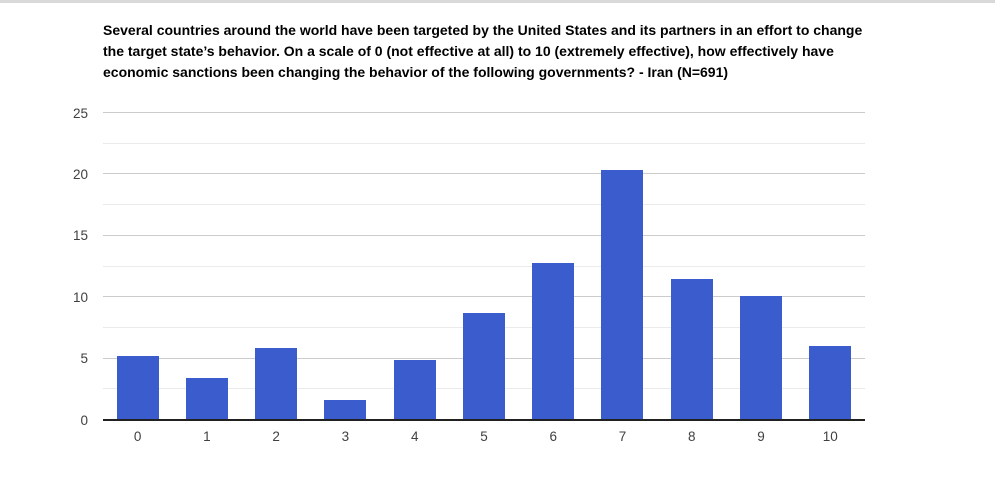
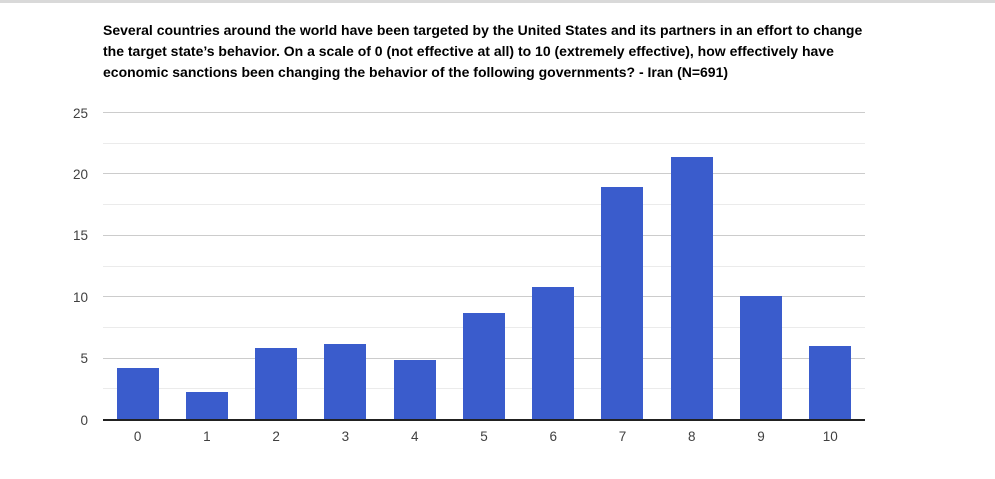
0: 5.2 -> 4.2
1: 3.4 -> 2.3
3: 1.6 -> 6.2
6: 12.8 -> 10.8
7: 20.4 -> 19.0
8: 11.5 -> 21.4
